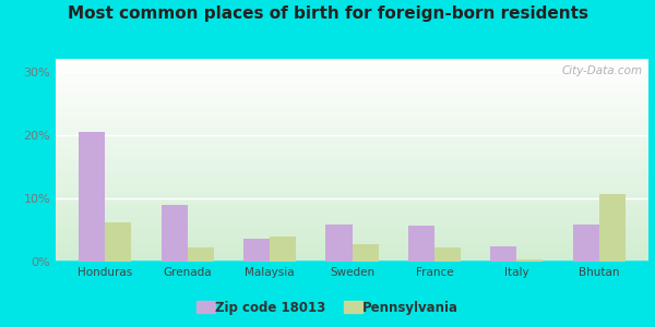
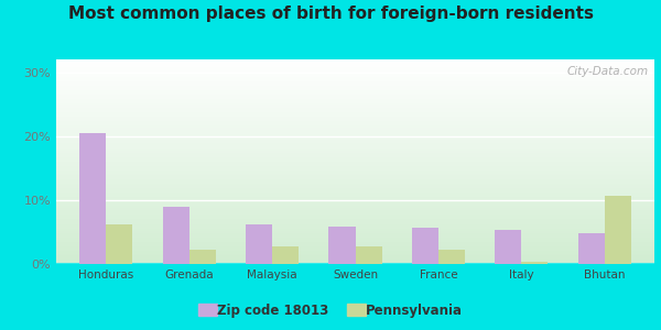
Zip code 18013/Malaysia: 3.6% -> 6.2%
Pennsylvania/Malaysia: 4.0% -> 2.8%
Zip code 18013/Italy: 2.4% -> 5.4%
Zip code 18013/Bhutan: 5.8% -> 4.8%
